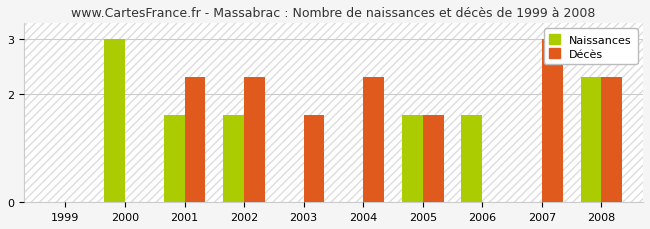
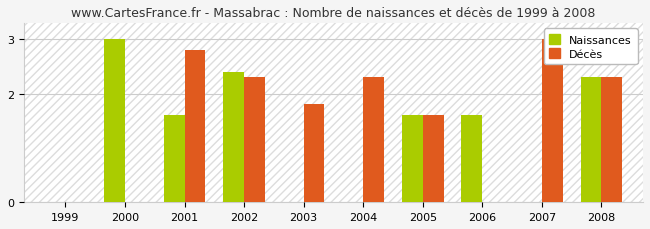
Décès/2001: 2.3 -> 2.8
Naissances/2002: 1.6 -> 2.4
Décès/2003: 1.6 -> 1.8
